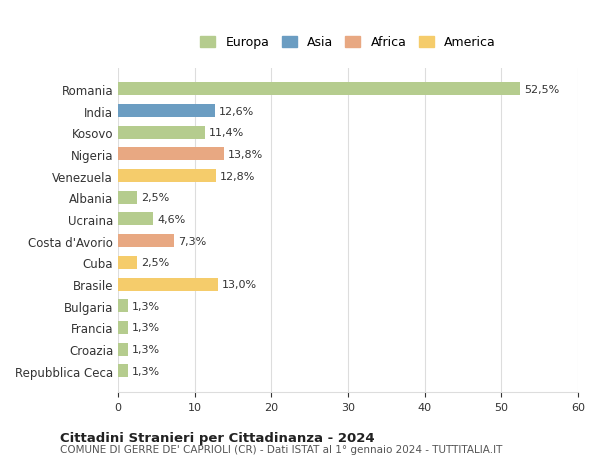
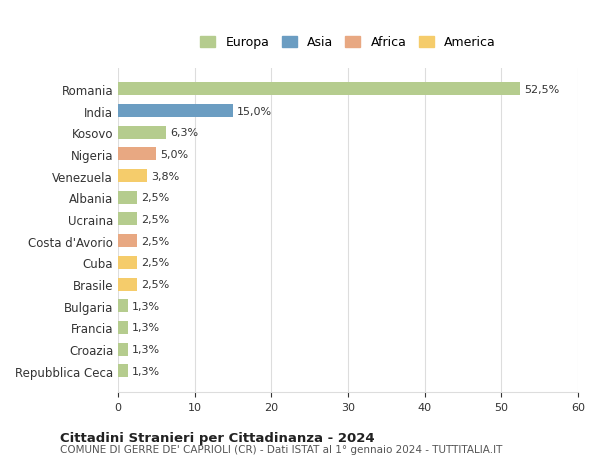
India: 12,6% -> 15,0%
Kosovo: 11,4% -> 6,3%
Nigeria: 13,8% -> 5,0%
Venezuela: 12,8% -> 3,8%
Ucraina: 4,6% -> 2,5%
Costa d'Avorio: 7,3% -> 2,5%
Brasile: 13,0% -> 2,5%
